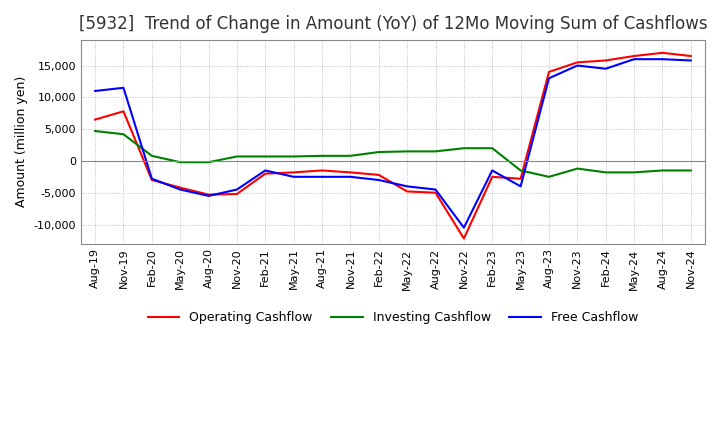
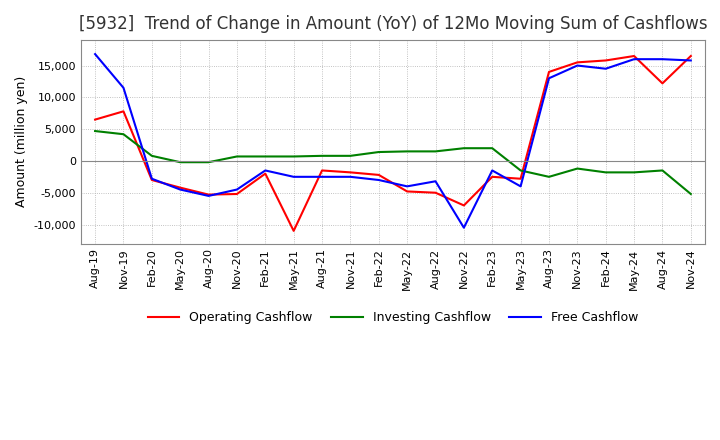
Free Cashflow/Aug-19: 11,000 -> 16,800
Operating Cashflow/May-21: -1,800 -> -11,000
Free Cashflow/Aug-22: -4,500 -> -3,200
Operating Cashflow/Nov-22: -12,200 -> -7,000
Operating Cashflow/Aug-24: 17,000 -> 12,200
Investing Cashflow/Nov-24: -1,500 -> -5,200
